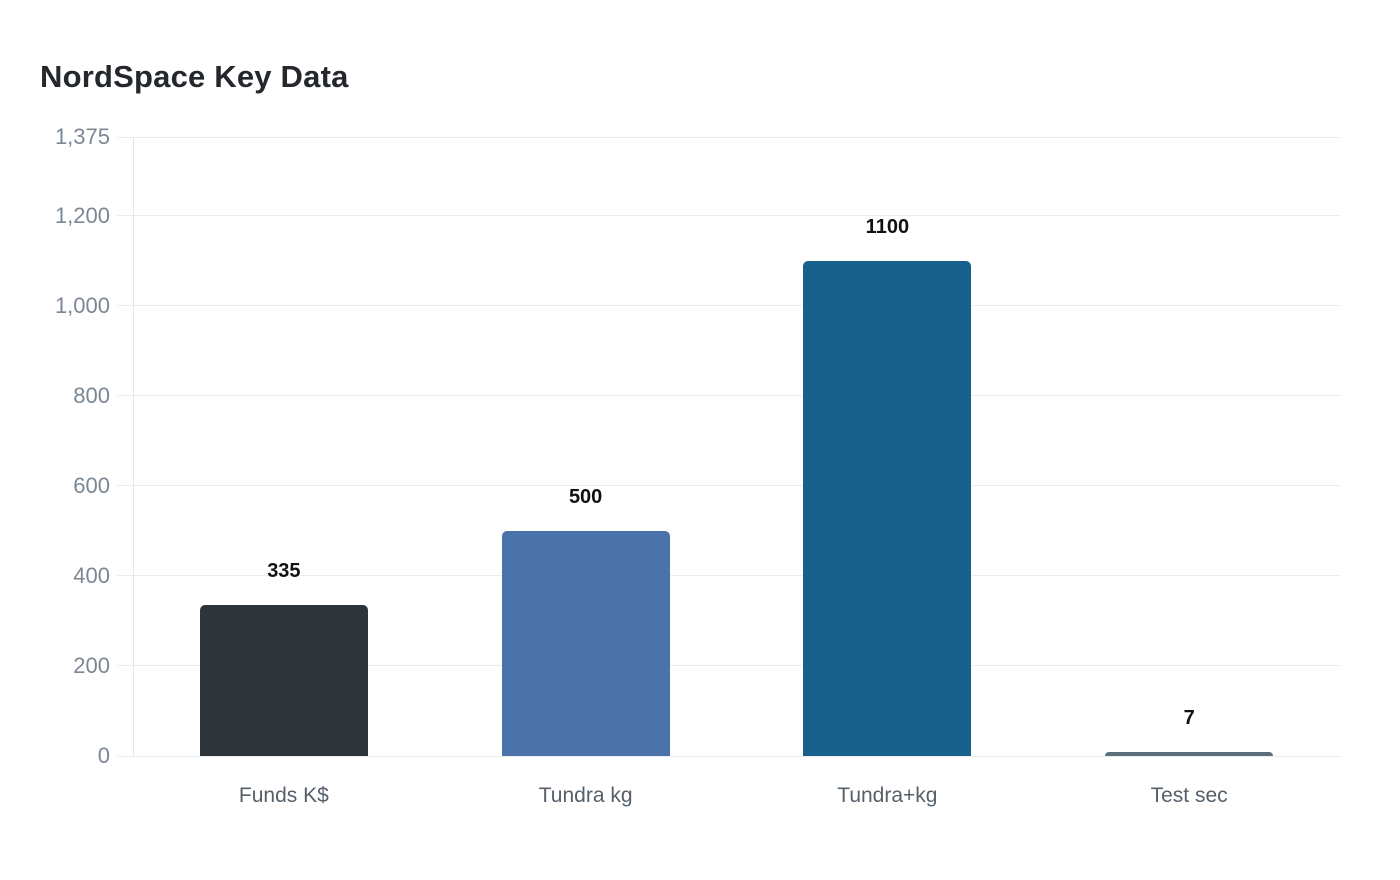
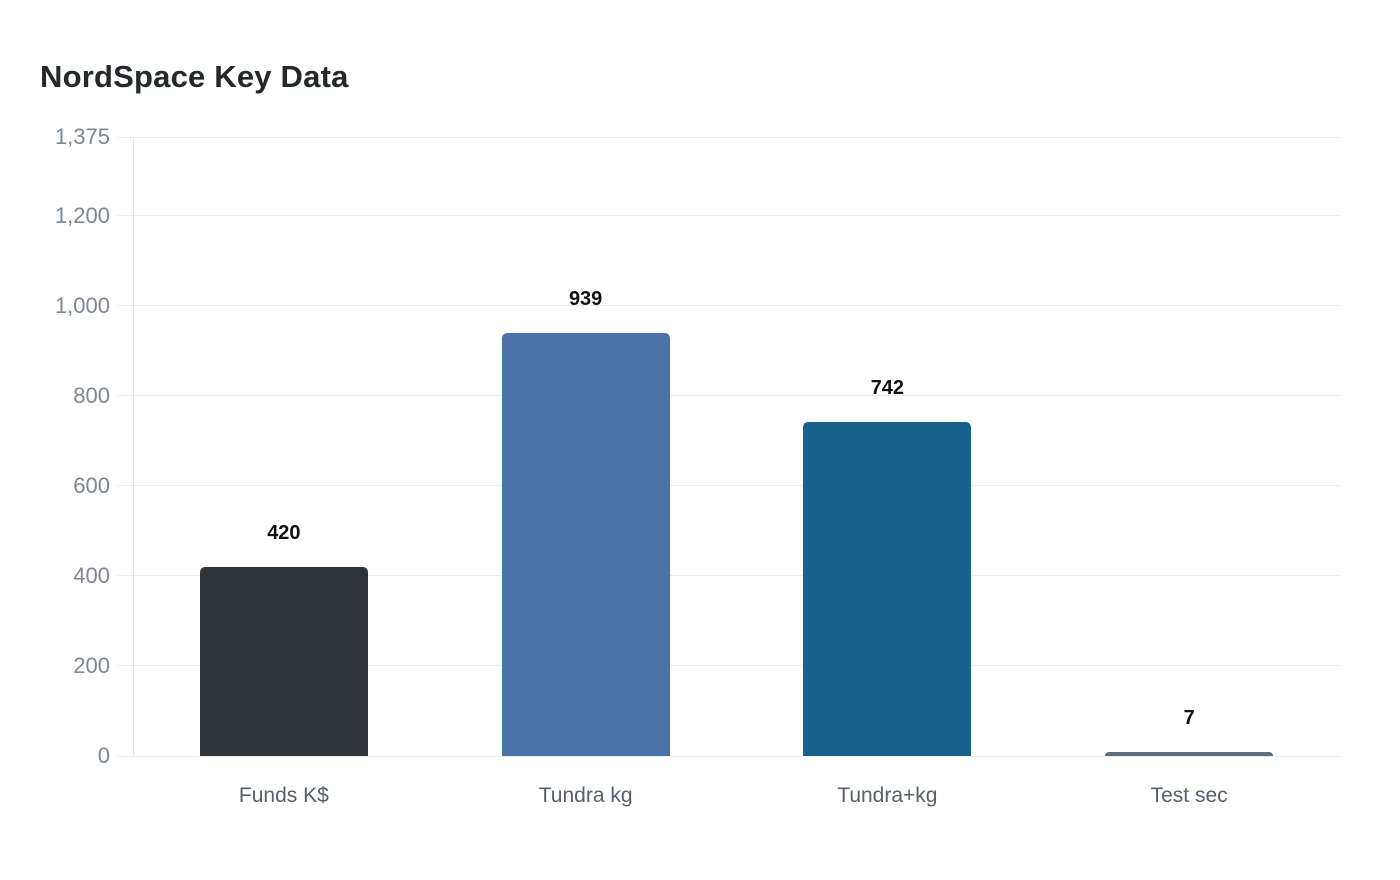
Funds K$: 335 -> 420
Tundra kg: 500 -> 939
Tundra+kg: 1100 -> 742
